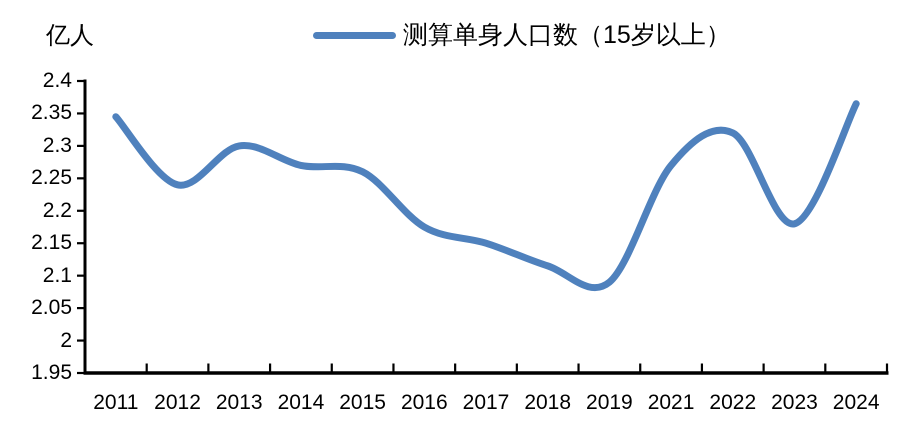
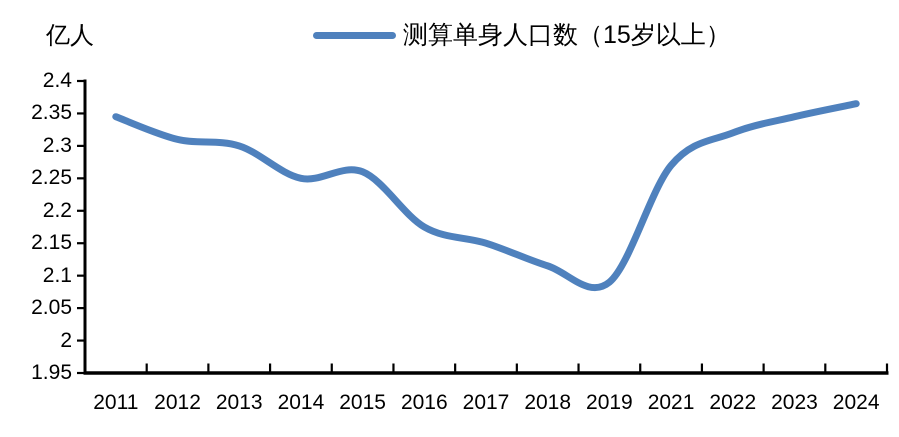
2012: 2.24 -> 2.31
2014: 2.27 -> 2.25
2023: 2.18 -> 2.35
